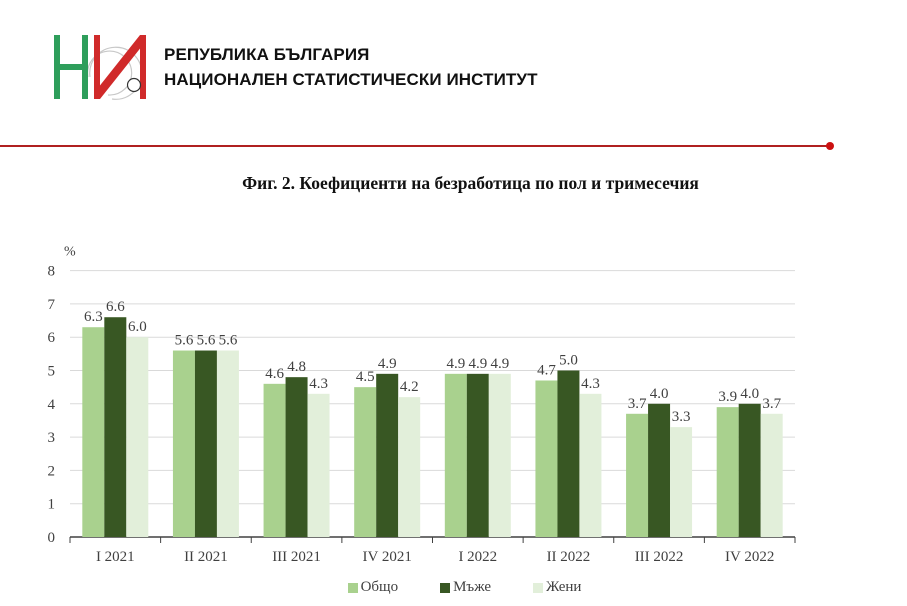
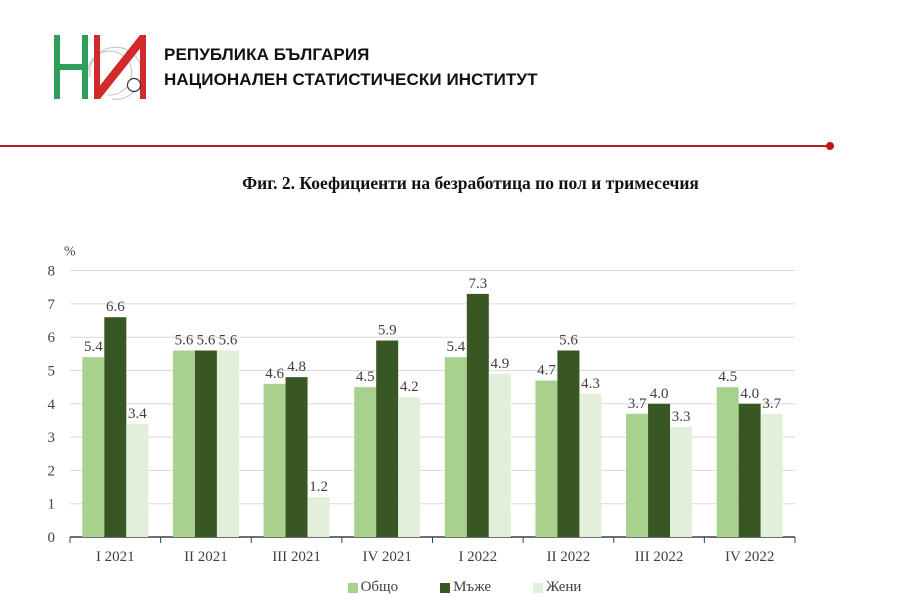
Общо/I 2021: 6.3 -> 5.4
Жени/I 2021: 6.0 -> 3.4
Жени/III 2021: 4.3 -> 1.2
Мъже/IV 2021: 4.9 -> 5.9
Общо/I 2022: 4.9 -> 5.4
Мъже/I 2022: 4.9 -> 7.3
Мъже/II 2022: 5.0 -> 5.6
Общо/IV 2022: 3.9 -> 4.5
